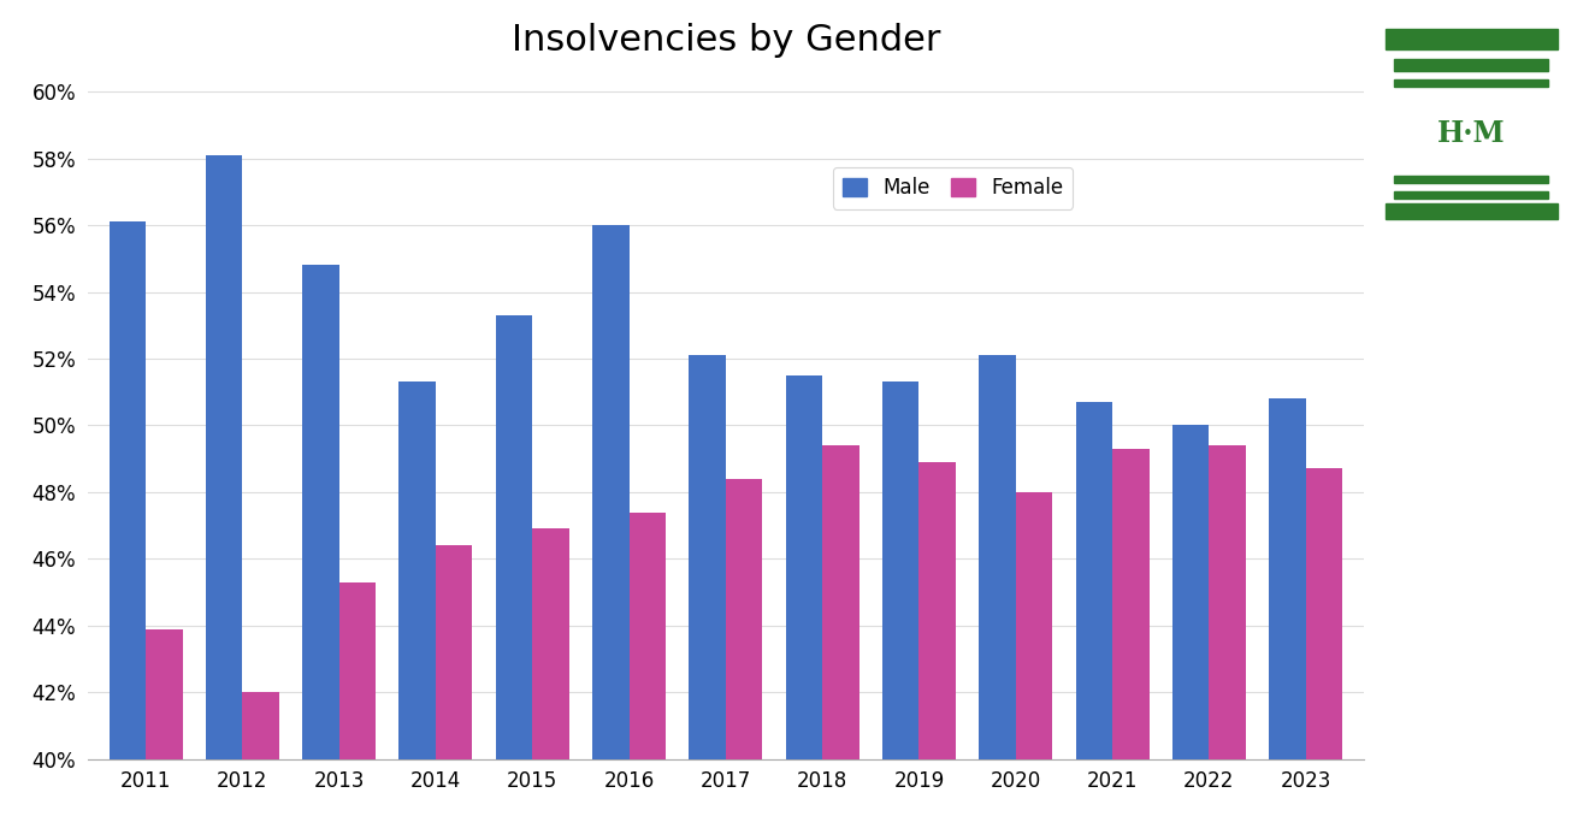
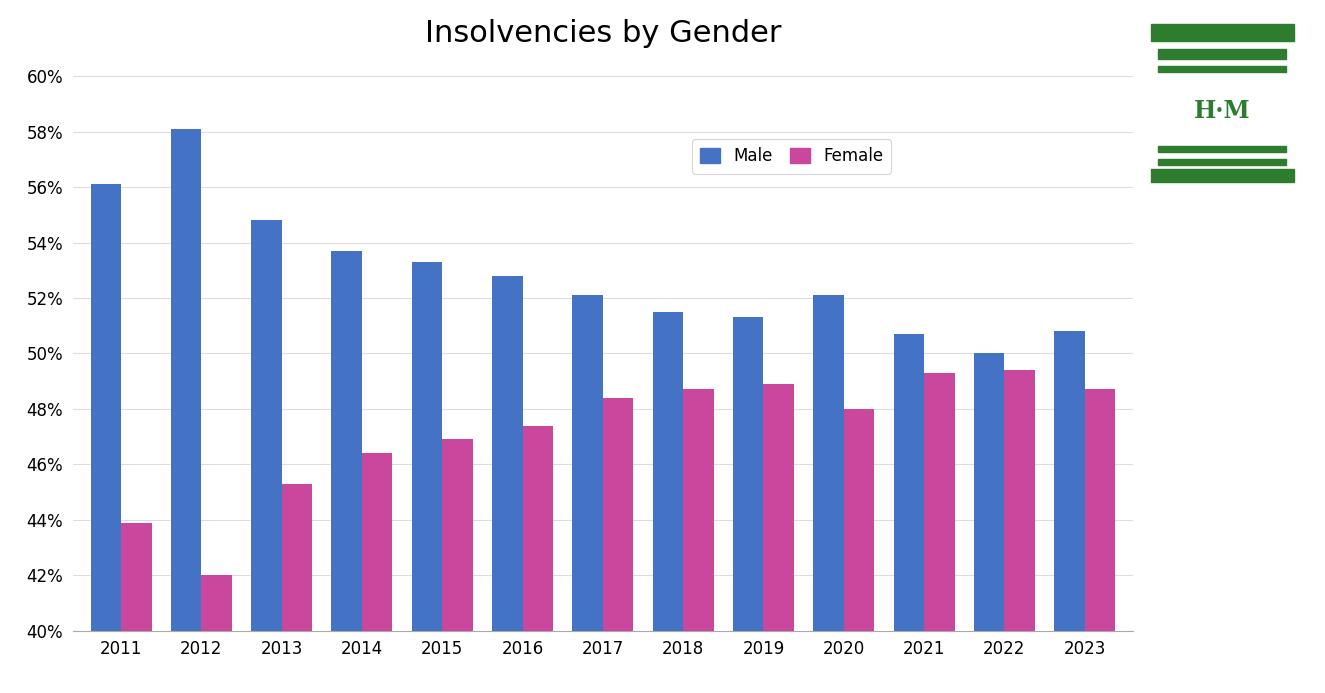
Male/2014: 51.3% -> 53.7%
Male/2016: 56.0% -> 52.8%
Female/2018: 49.4% -> 48.7%
